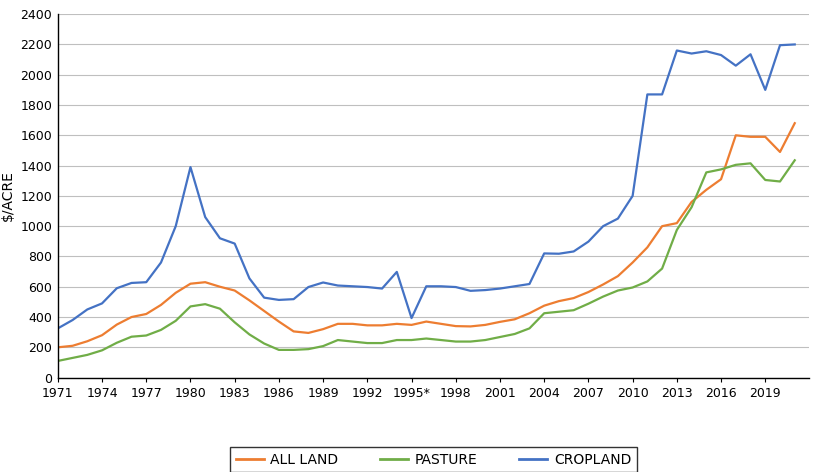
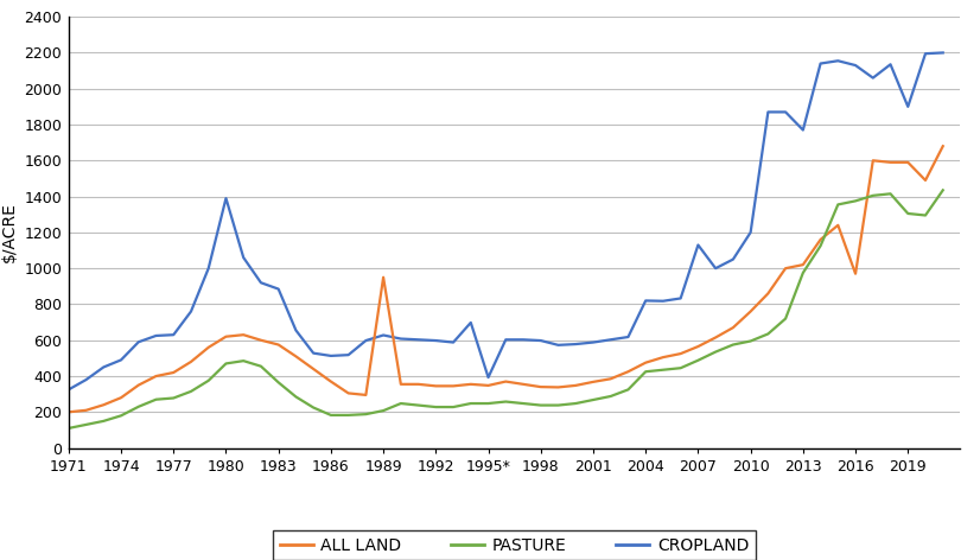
ALL LAND/1989: 320 -> 950
CROPLAND/2007: 900 -> 1130
CROPLAND/2013: 2160 -> 1770
ALL LAND/2016: 1310 -> 970
